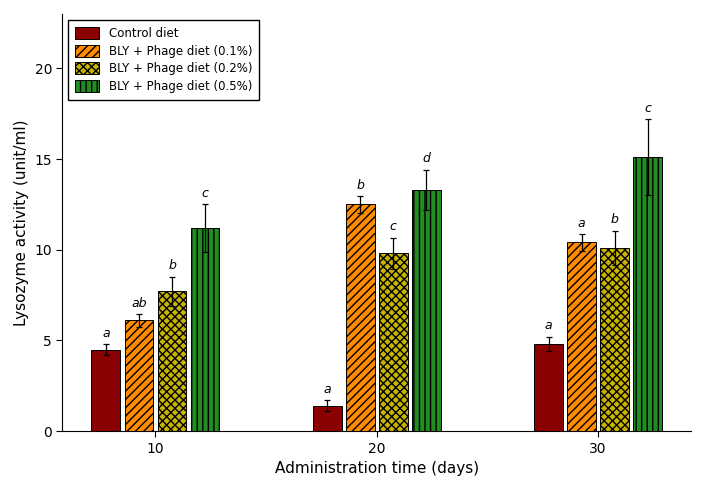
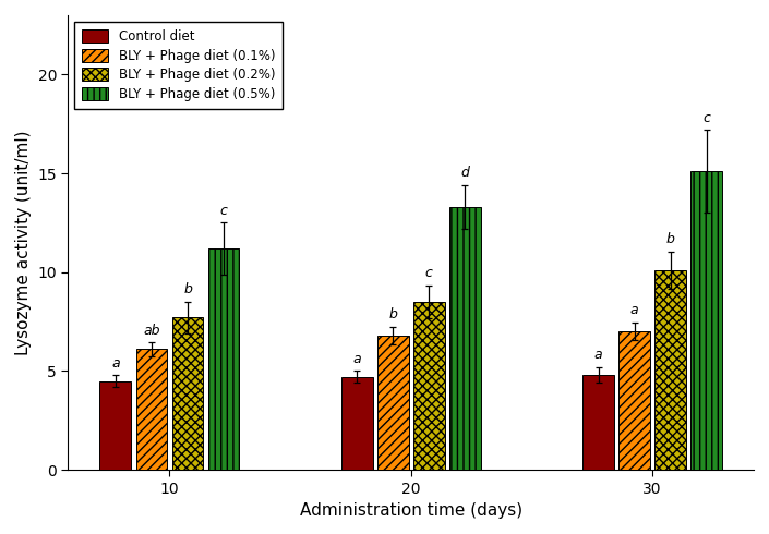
Control diet/20: 1.4 -> 4.7
BLY + Phage diet (0.1%)/20: 12.5 -> 6.8
BLY + Phage diet (0.2%)/20: 9.8 -> 8.5
BLY + Phage diet (0.1%)/30: 10.4 -> 7.0
